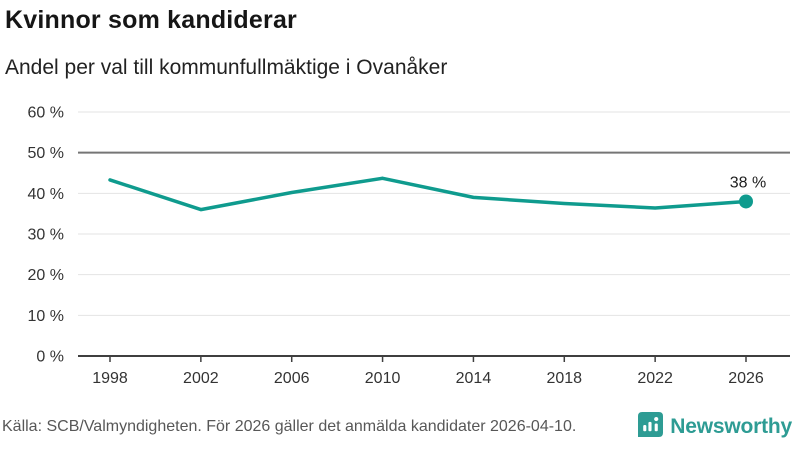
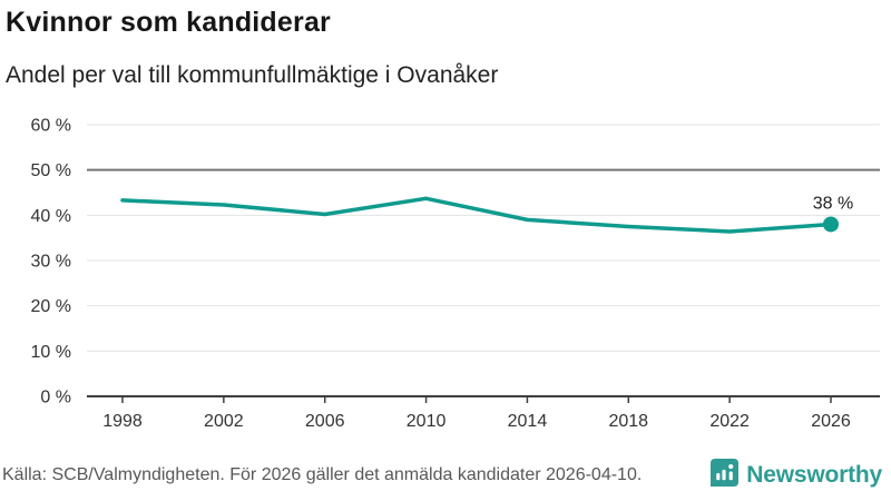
2002: 36% -> 42%
